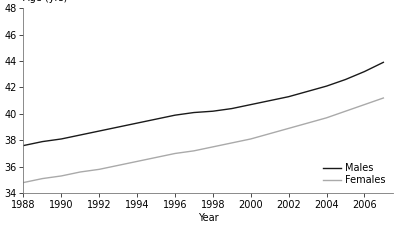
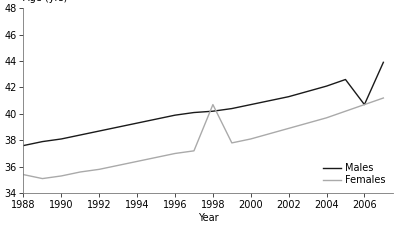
Females/1988: 34.8 -> 35.4
Females/1998: 37.5 -> 40.7
Males/2006: 43.2 -> 40.7
